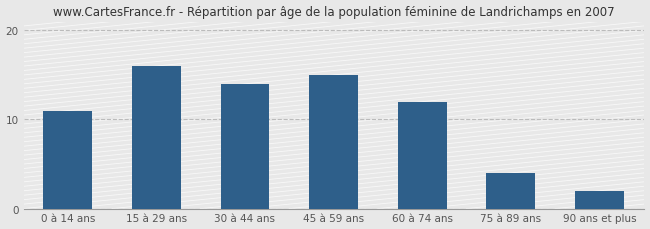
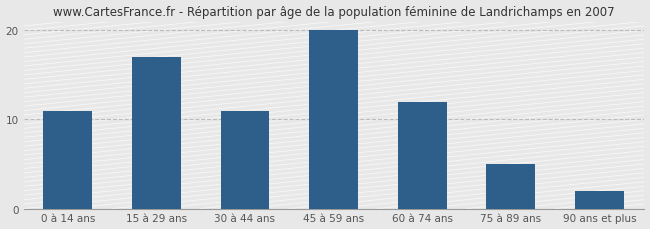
15 à 29 ans: 16 -> 17
30 à 44 ans: 14 -> 11
45 à 59 ans: 15 -> 20
75 à 89 ans: 4 -> 5
